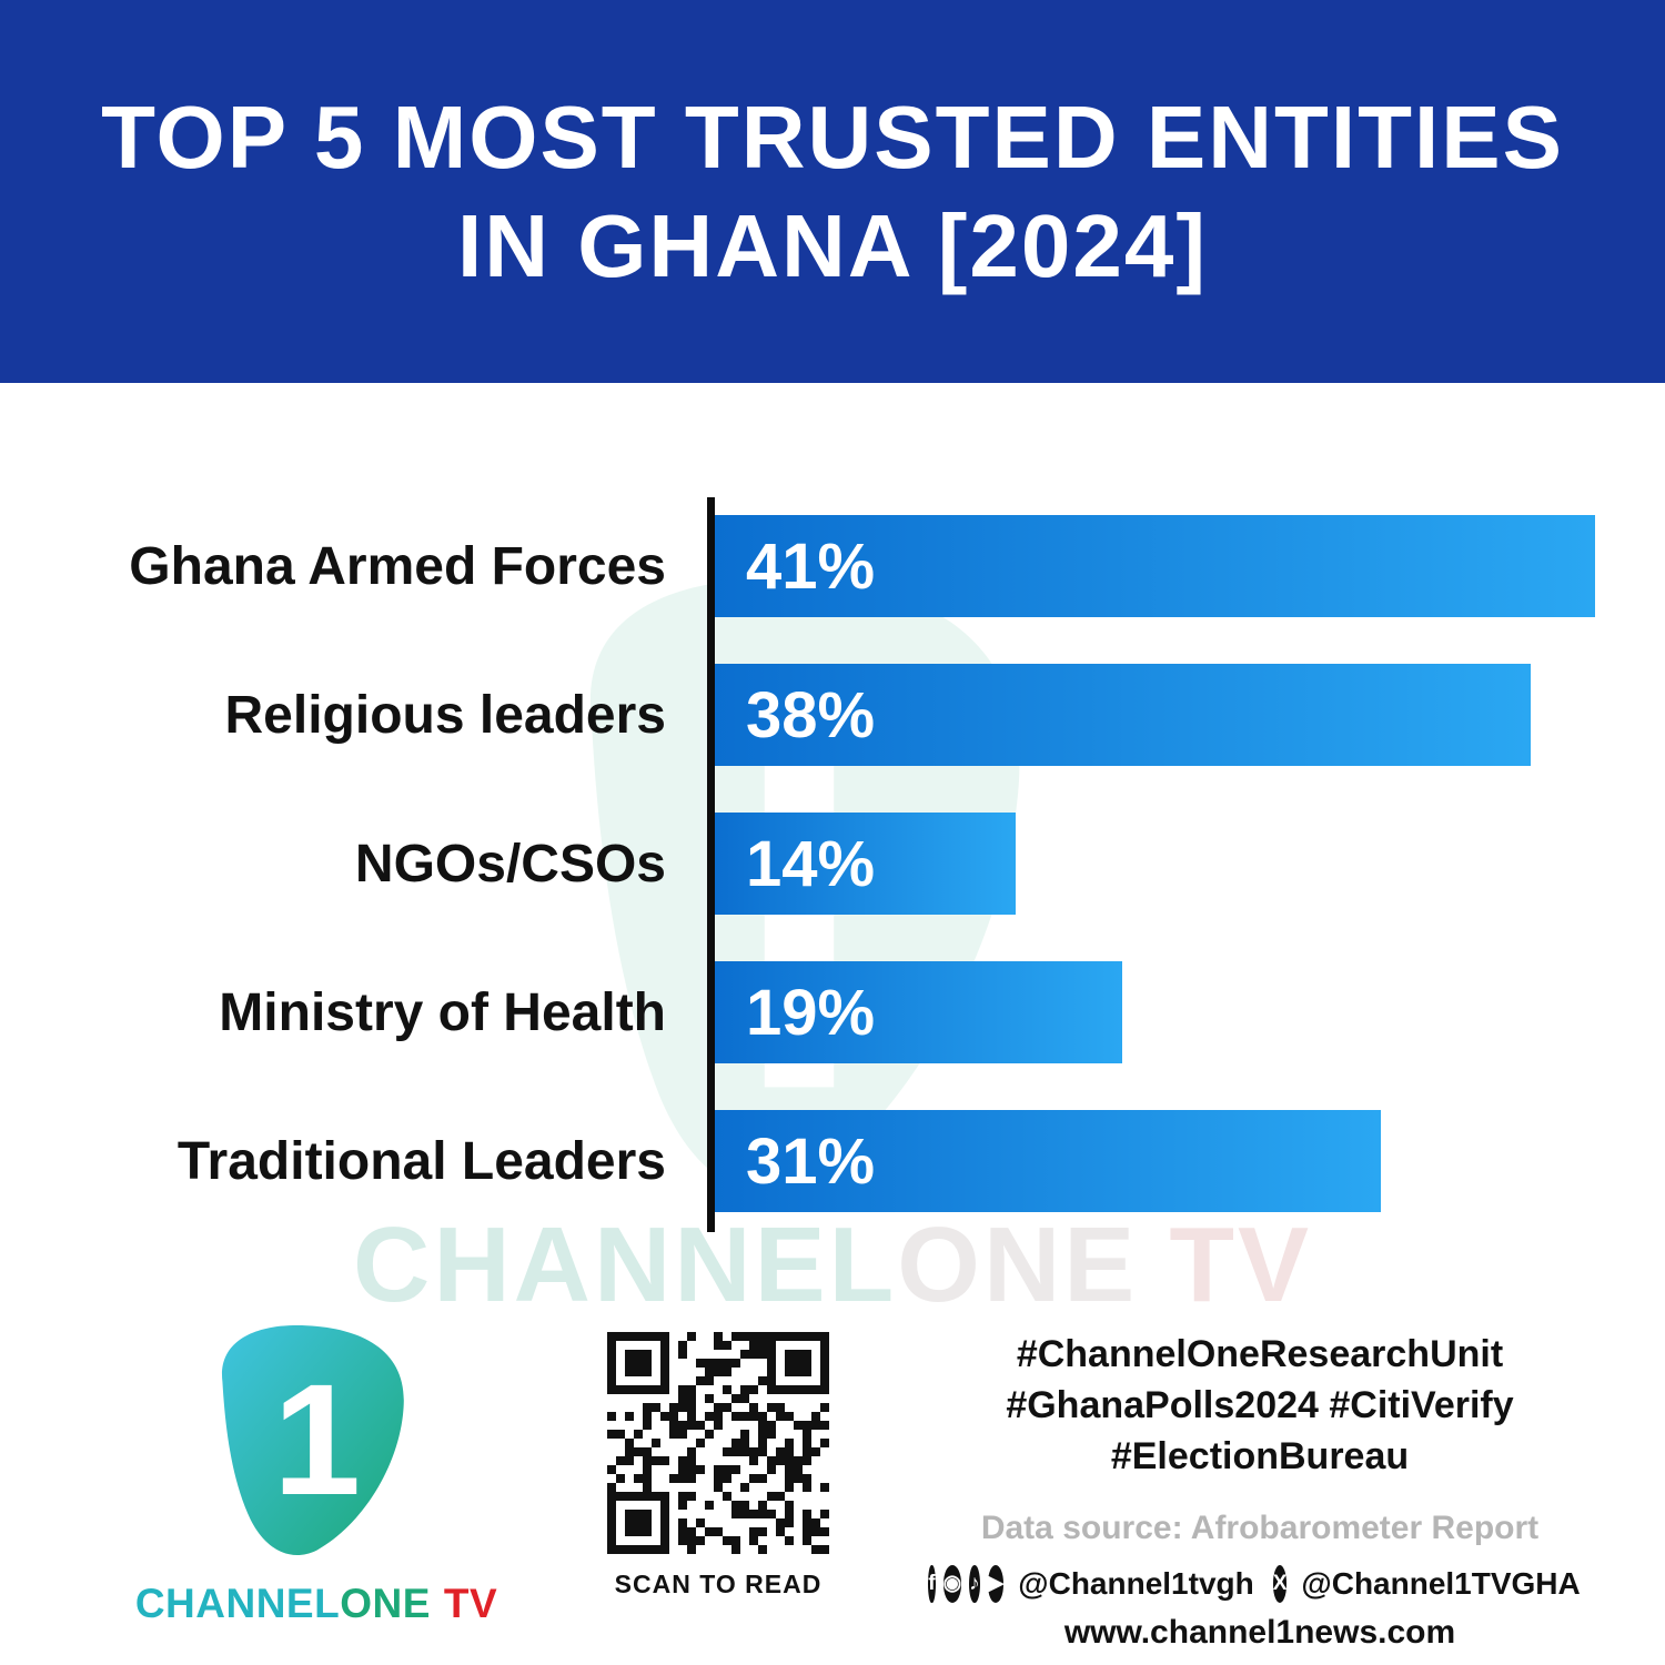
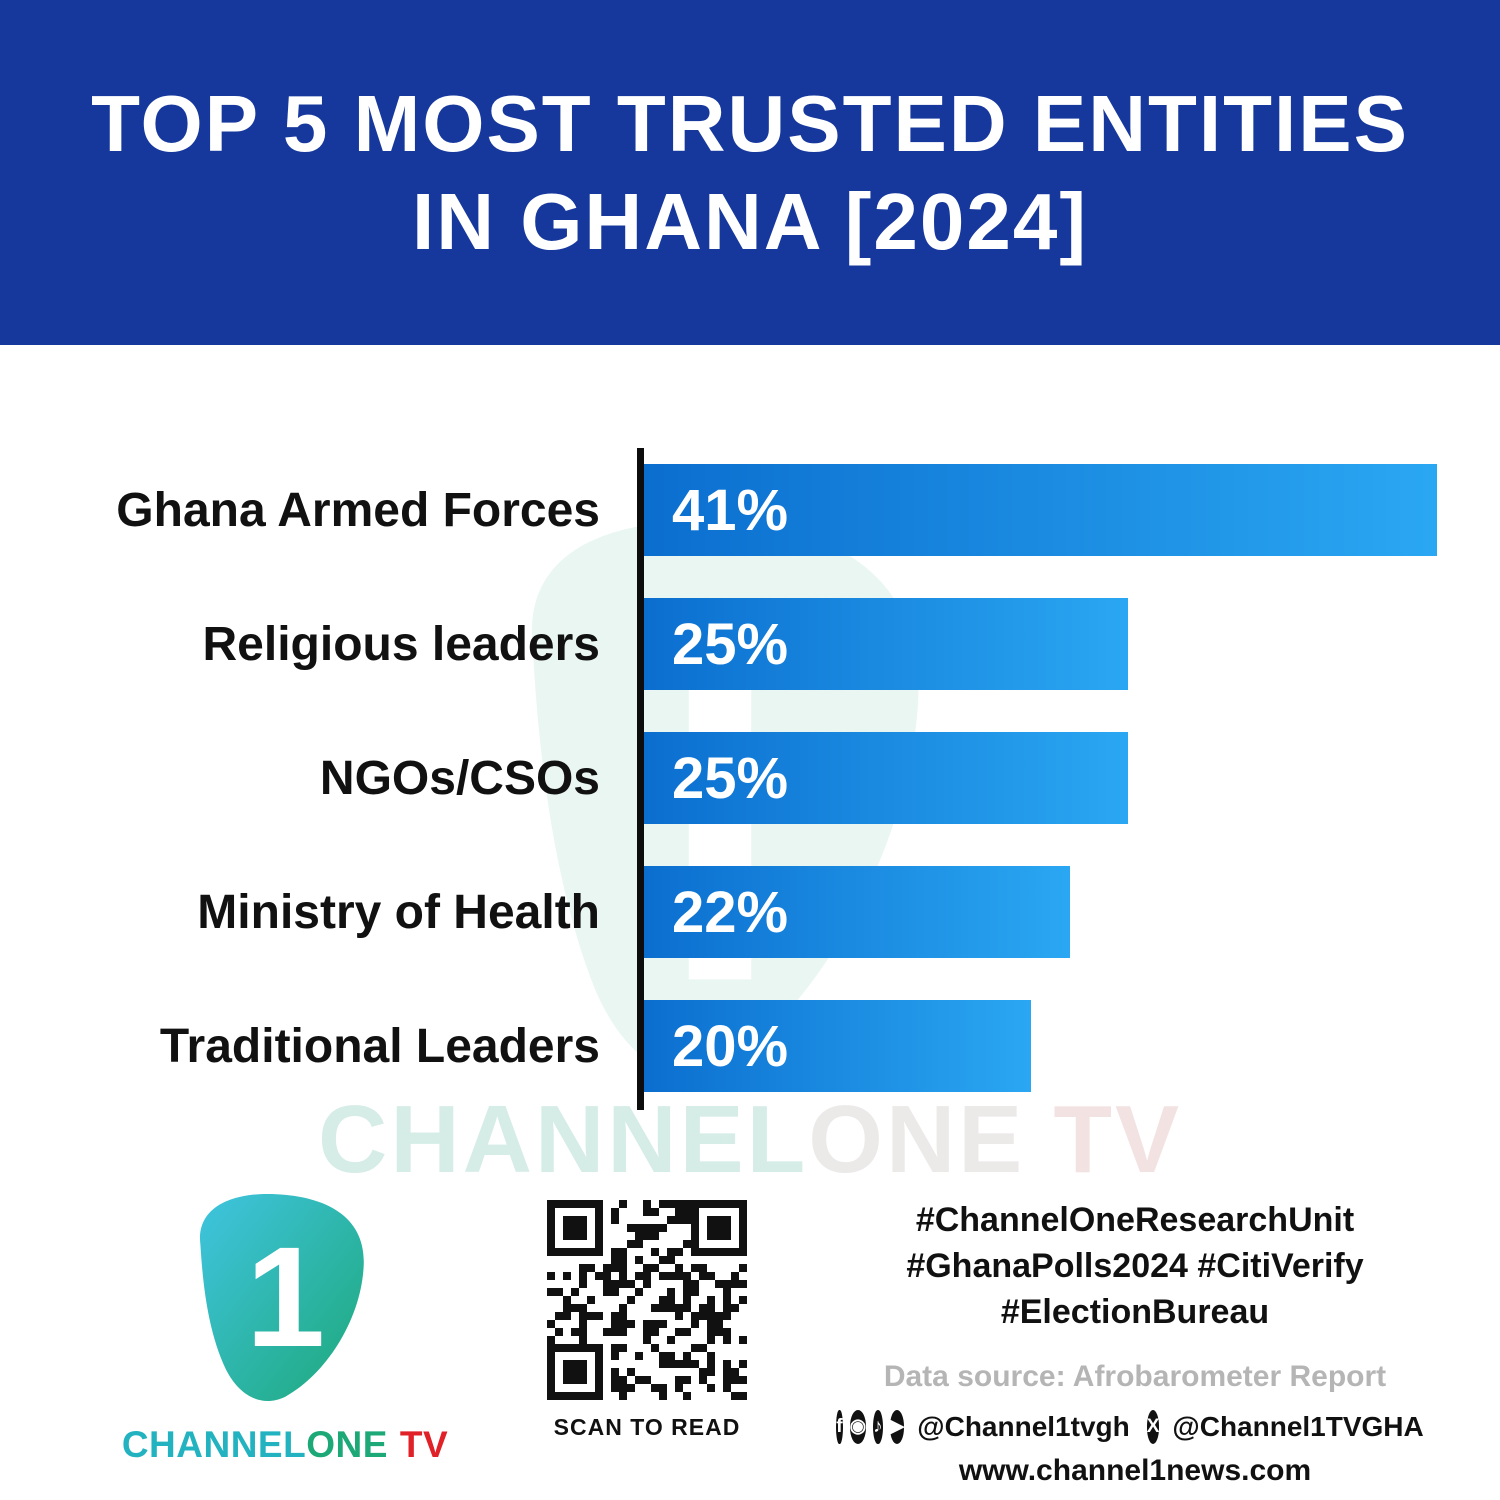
Religious leaders: 38% -> 25%
NGOs/CSOs: 14% -> 25%
Ministry of Health: 19% -> 22%
Traditional Leaders: 31% -> 20%
